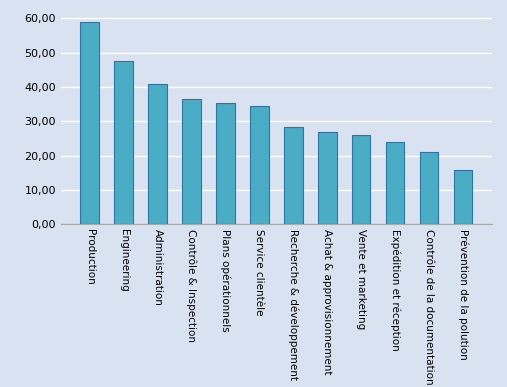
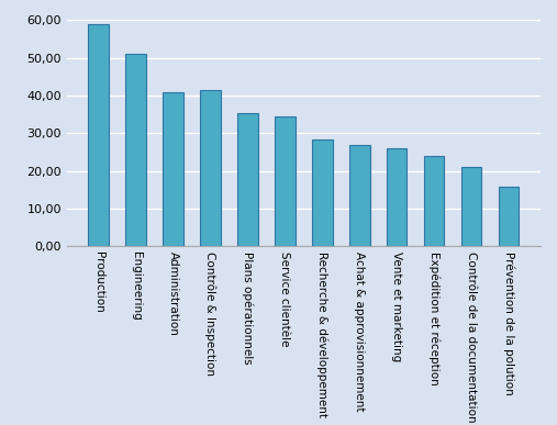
Engineering: 47,5 -> 51,0
Contrôle & Inspection: 36,5 -> 41,5
